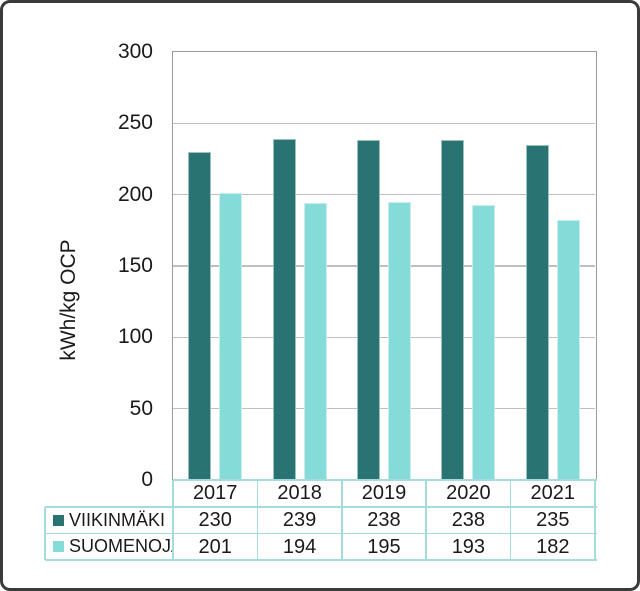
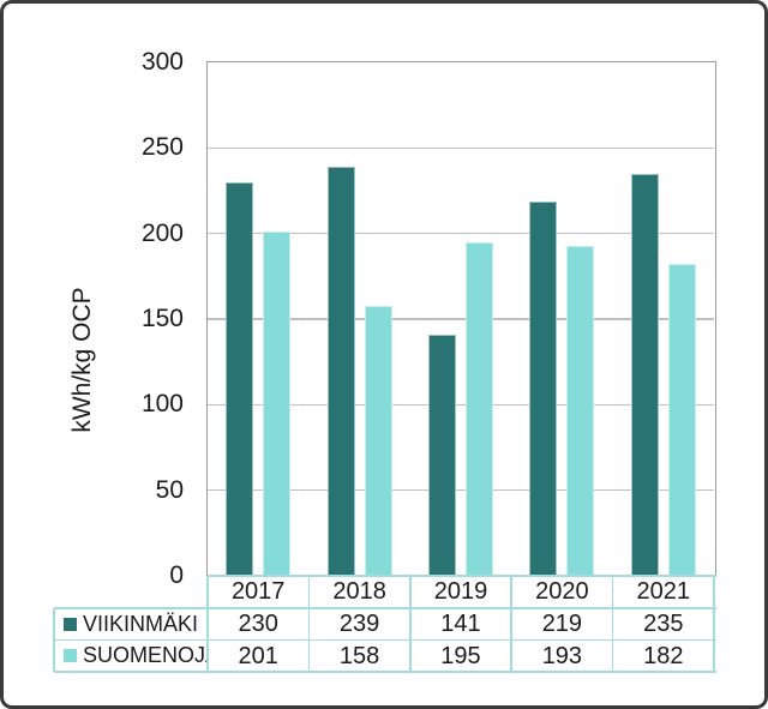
SUOMENOJA/2018: 194 -> 158
VIIKINMÄKI/2019: 238 -> 141
VIIKINMÄKI/2020: 238 -> 219
